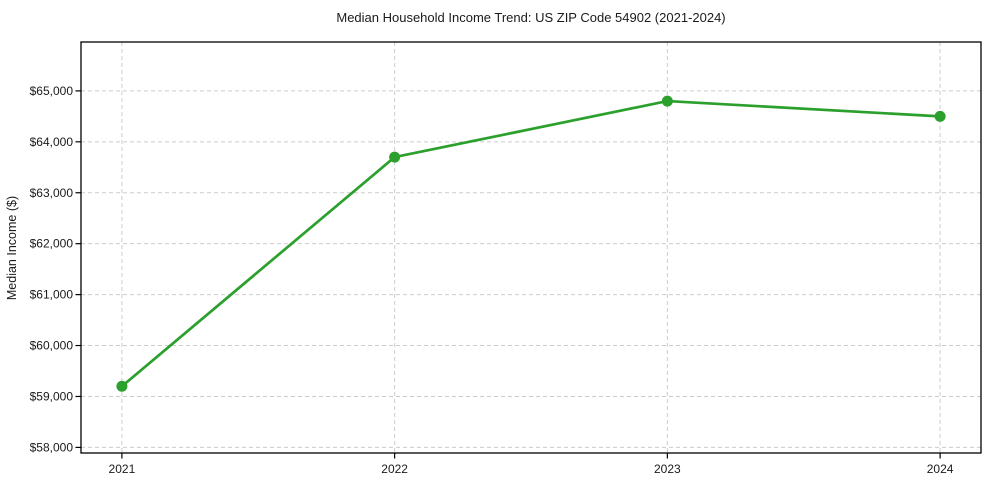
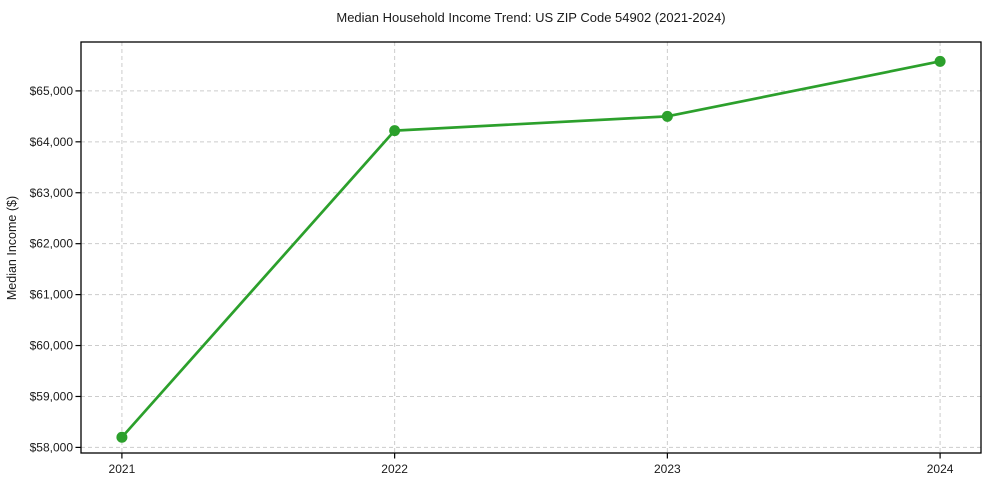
2021: $59200 -> $58200
2022: $63700 -> $64200
2023: $64800 -> $64500
2024: $64500 -> $65600
